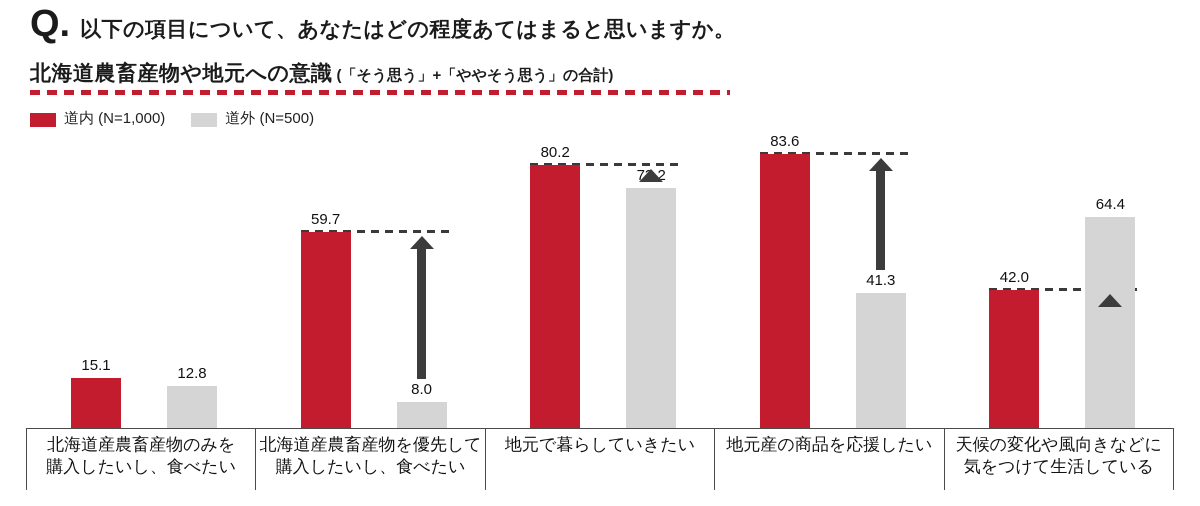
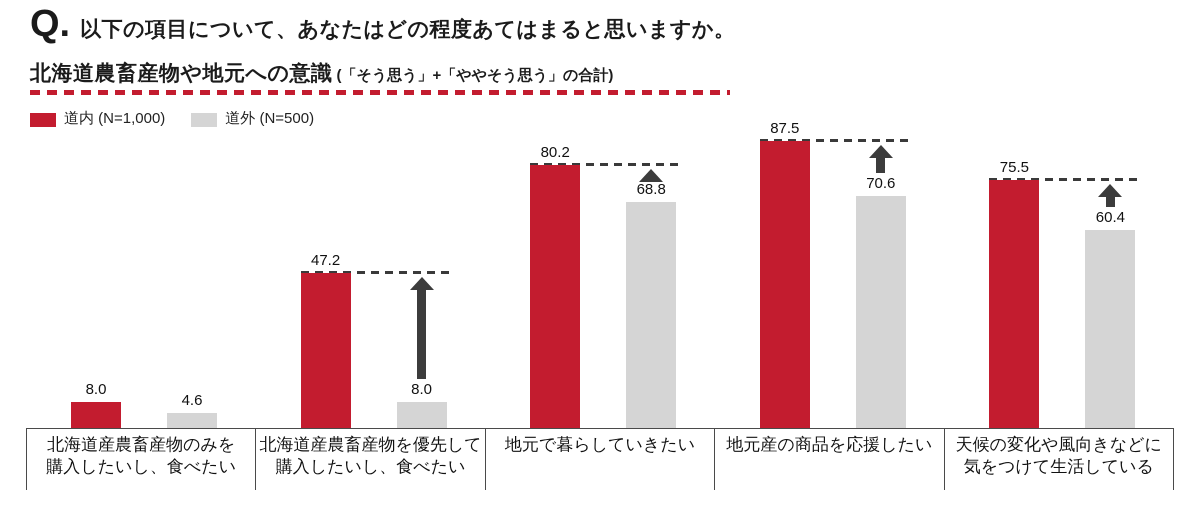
道内 (N=1,000)/北海道産農畜産物のみを 購入したいし、食べたい: 15.1 -> 8.0
道外 (N=500)/北海道産農畜産物のみを 購入したいし、食べたい: 12.8 -> 4.6
道内 (N=1,000)/北海道産農畜産物を優先して 購入したいし、食べたい: 59.7 -> 47.2
道外 (N=500)/地元で暮らしていきたい: 73.2 -> 68.8
道内 (N=1,000)/地元産の商品を応援したい: 83.6 -> 87.5
道外 (N=500)/地元産の商品を応援したい: 41.3 -> 70.6
道内 (N=1,000)/天候の変化や風向きなどに 気をつけて生活している: 42.0 -> 75.5
道外 (N=500)/天候の変化や風向きなどに 気をつけて生活している: 64.4 -> 60.4
